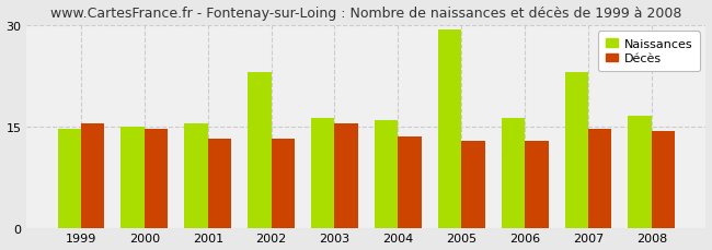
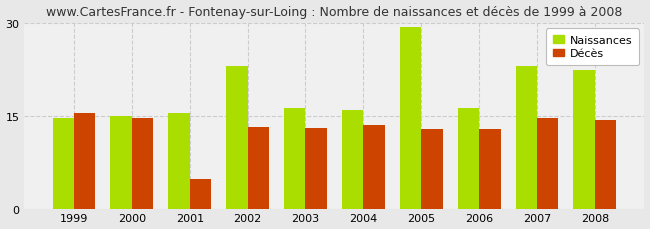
Décès/2001: 13.2 -> 4.8
Décès/2003: 15.5 -> 13.0
Naissances/2008: 16.6 -> 22.4
